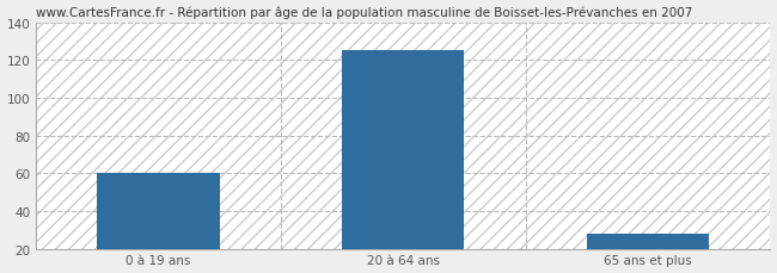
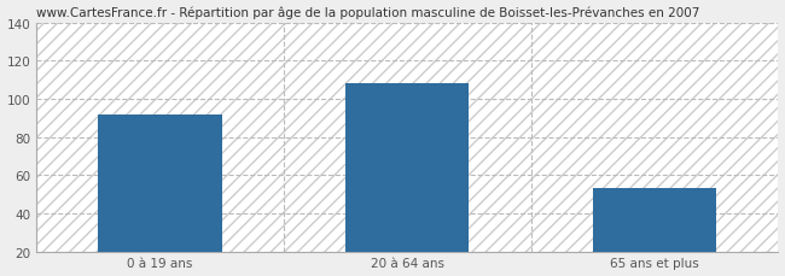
0 à 19 ans: 60 -> 92
20 à 64 ans: 125 -> 108
65 ans et plus: 28 -> 53
